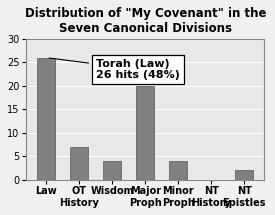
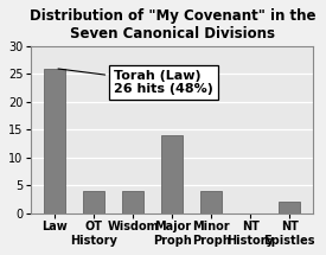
OT History: 7 -> 4
Major Proph: 20 -> 14
